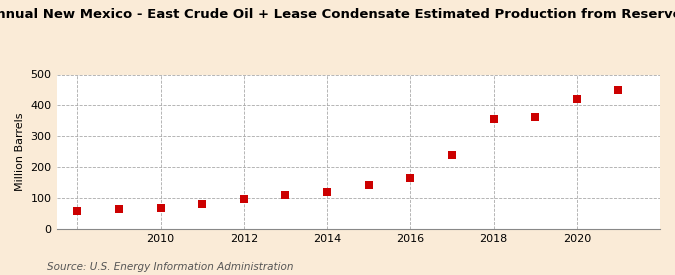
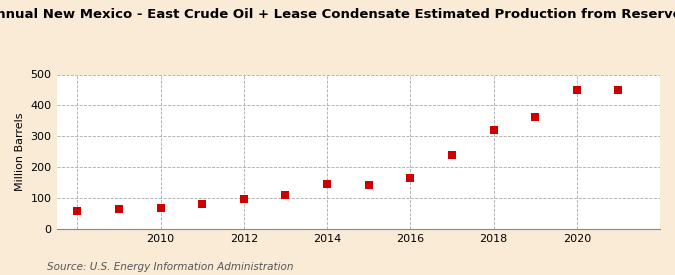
2014: 120 -> 145
2018: 355 -> 320
2020: 420 -> 450
